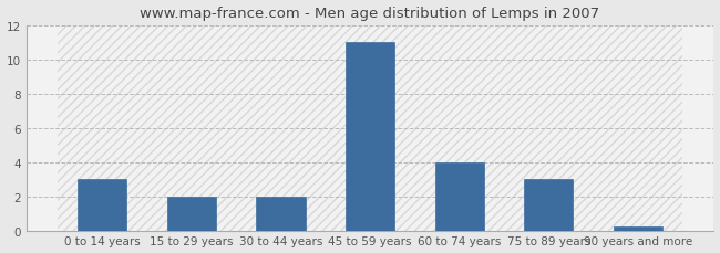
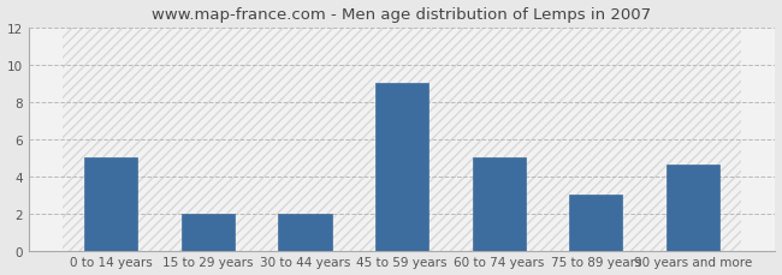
0 to 14 years: 3.0 -> 5.0
45 to 59 years: 11.0 -> 9.0
60 to 74 years: 4.0 -> 5.0
90 years and more: 0.2 -> 4.6
